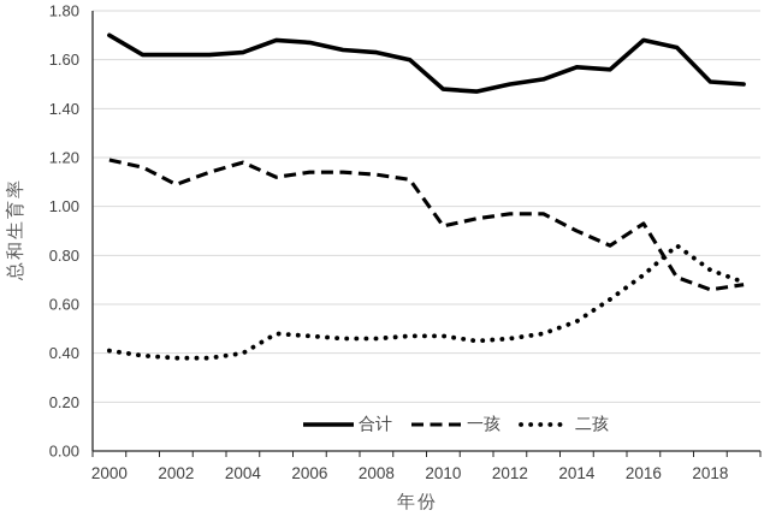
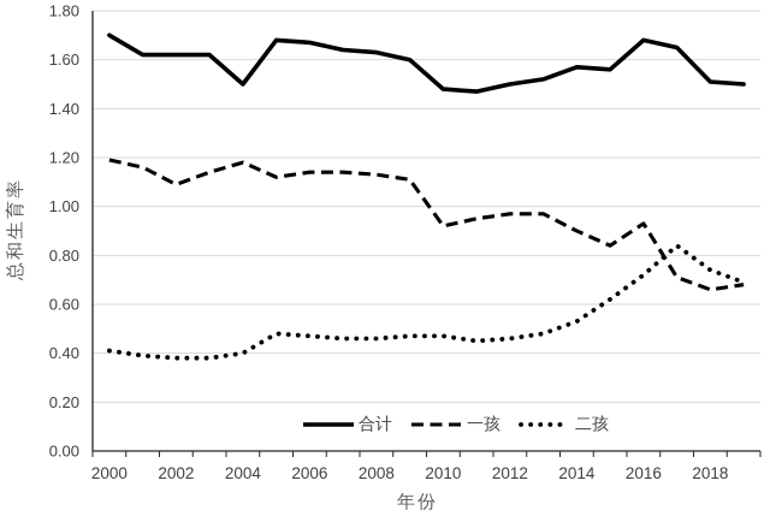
合计/2004: 1.63 -> 1.50
